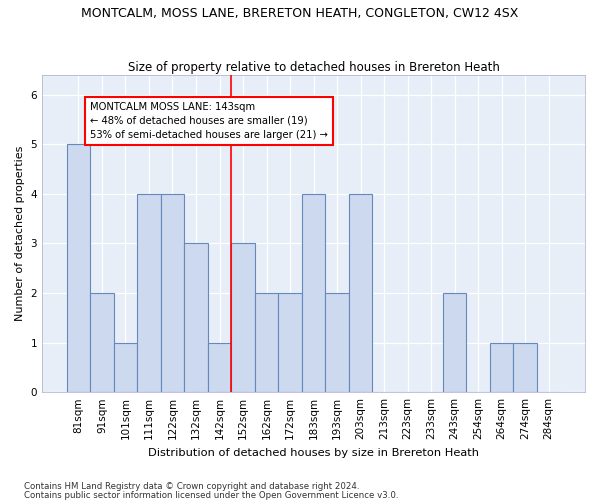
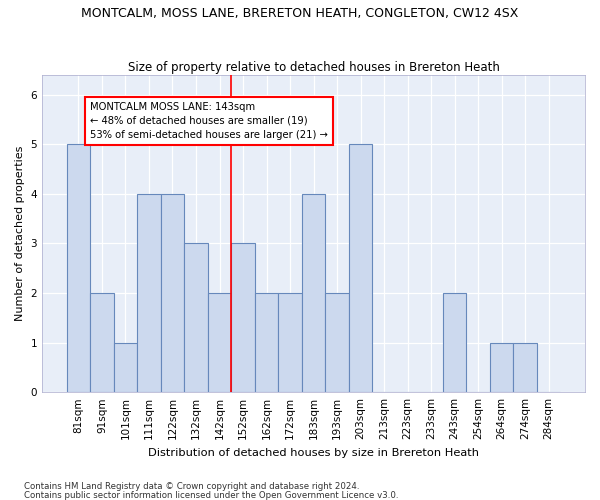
142sqm: 1 -> 2
203sqm: 4 -> 5
